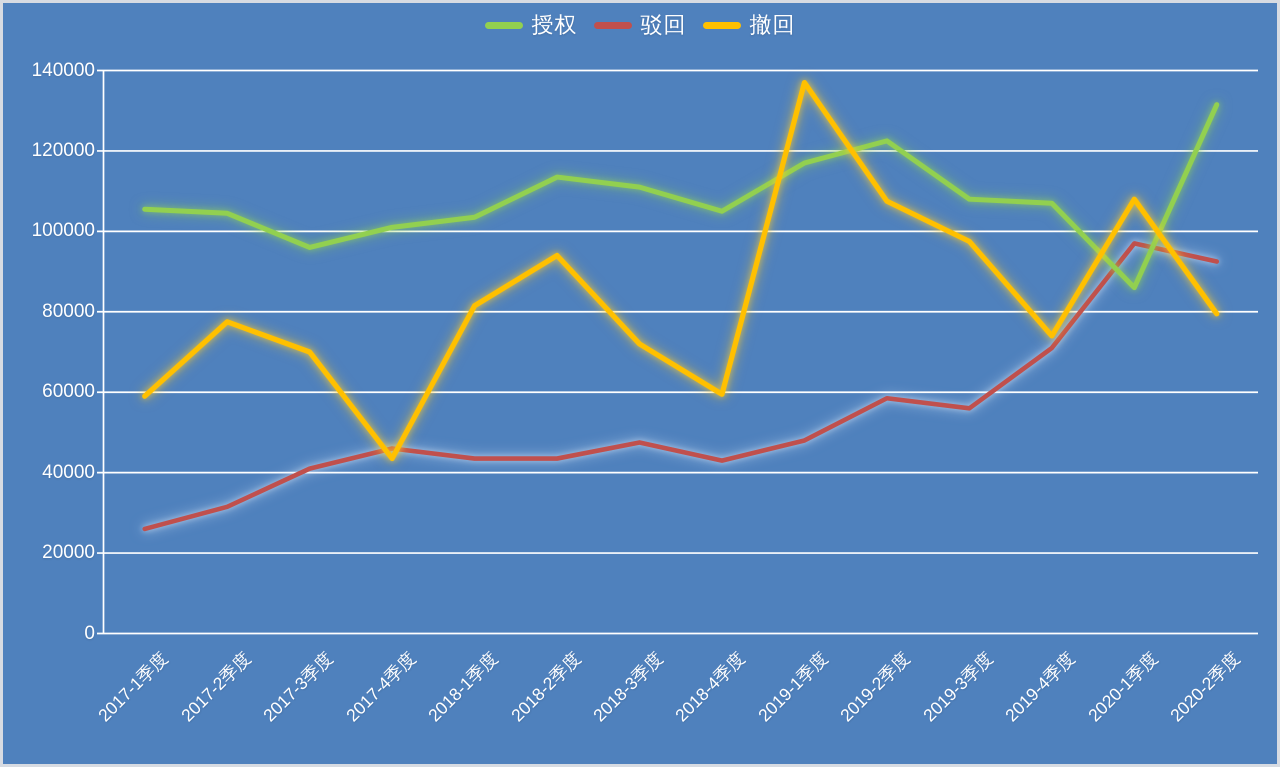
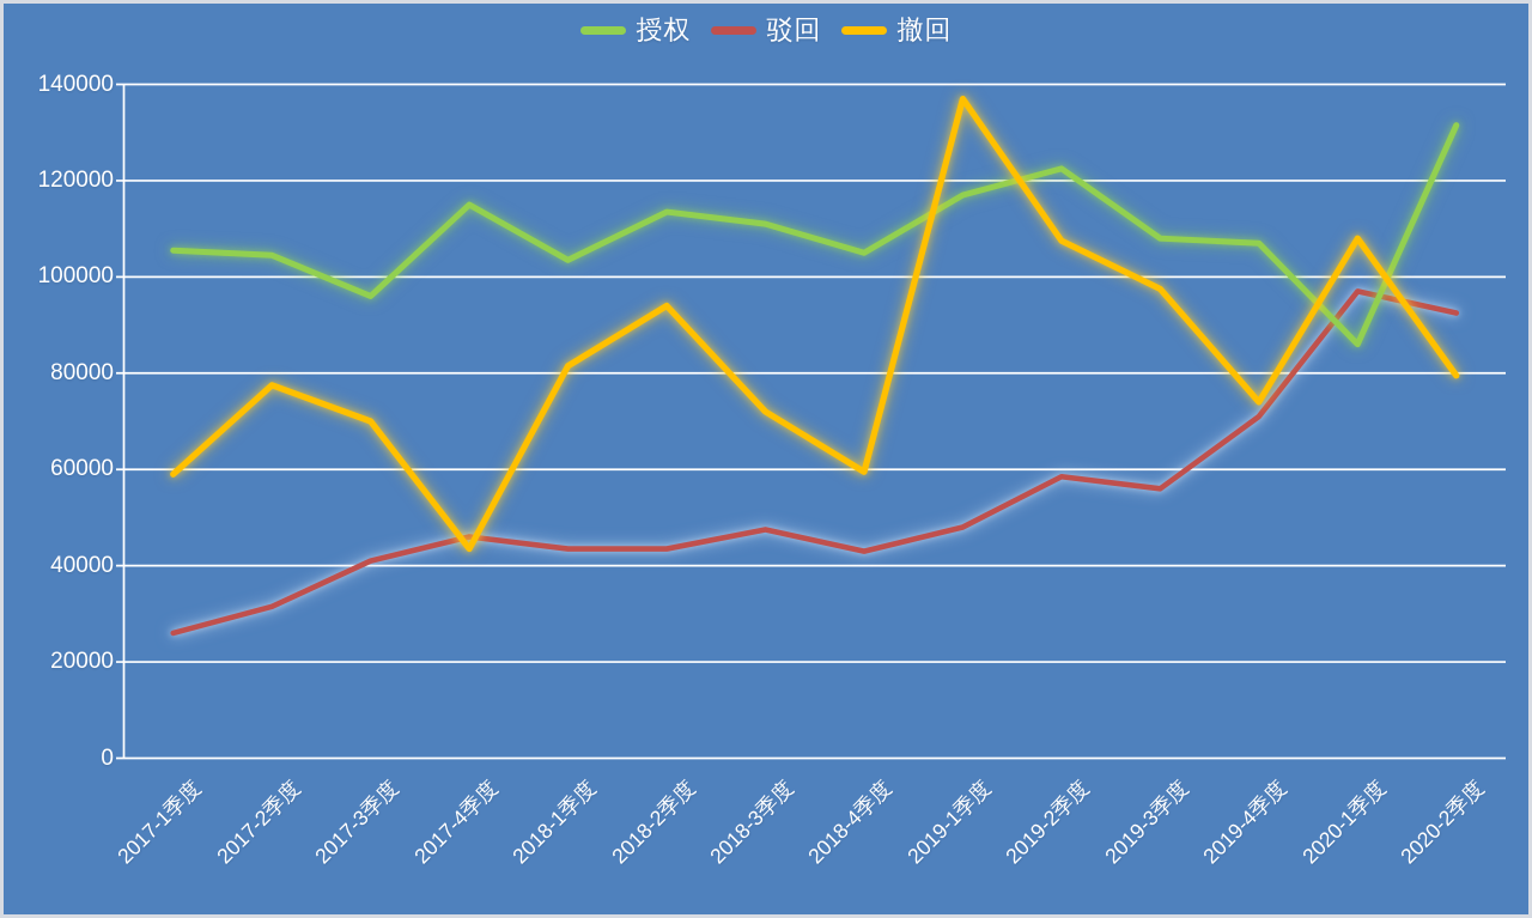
授权/2017-4季度: 101000 -> 115000
